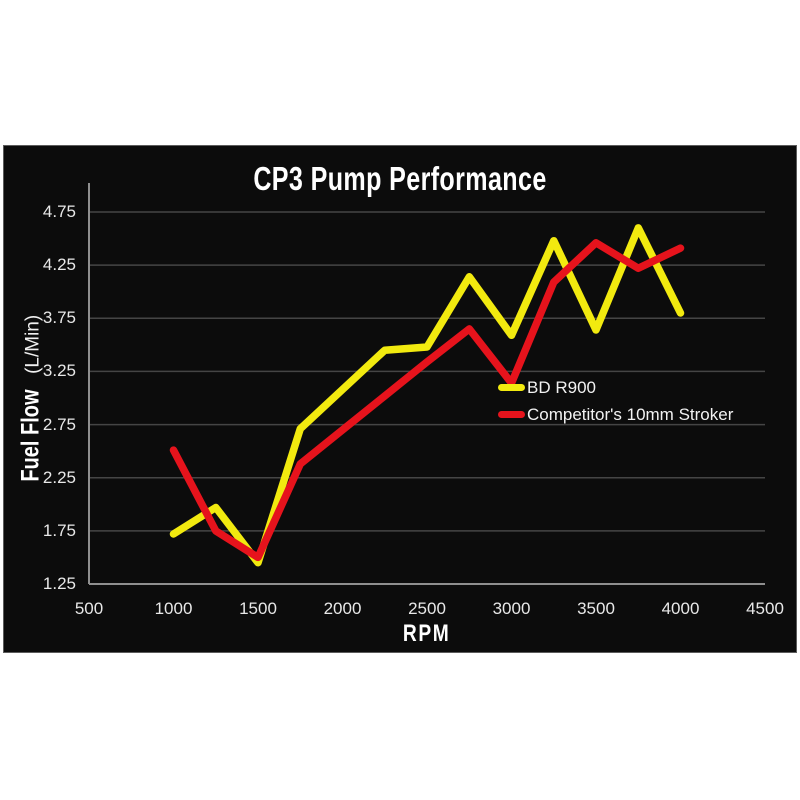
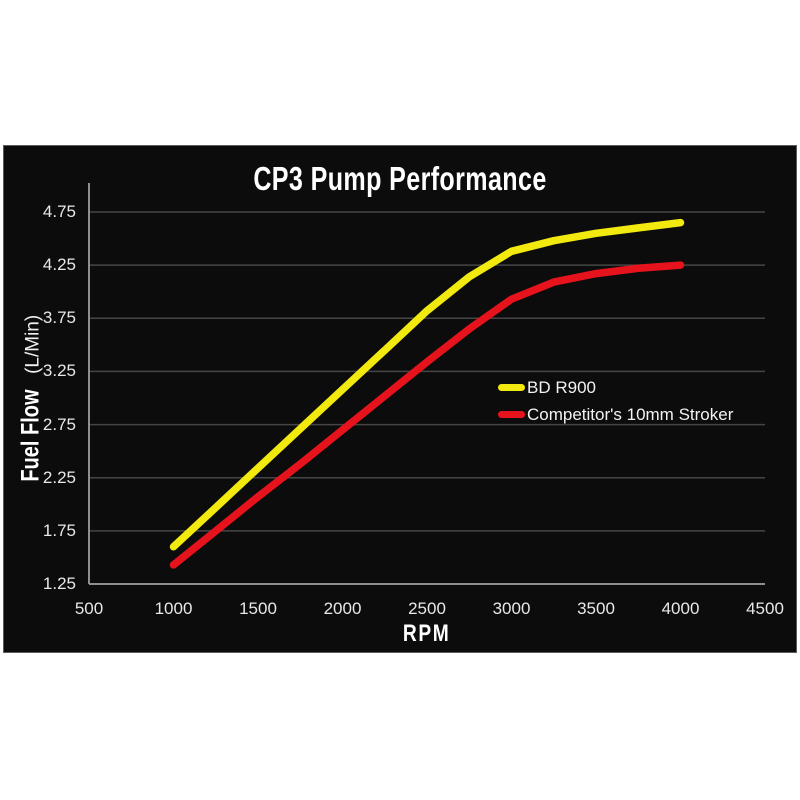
BD R900/1000: 1.72 -> 1.60
Competitor's 10mm Stroker/1000: 2.51 -> 1.43
BD R900/1500: 1.45 -> 2.34
Competitor's 10mm Stroker/1500: 1.50 -> 2.07
BD R900/2500: 3.48 -> 3.82
BD R900/3000: 3.59 -> 4.38
Competitor's 10mm Stroker/3000: 3.14 -> 3.93
BD R900/3500: 3.64 -> 4.55
Competitor's 10mm Stroker/3500: 4.46 -> 4.17
BD R900/4000: 3.80 -> 4.65
Competitor's 10mm Stroker/4000: 4.41 -> 4.25
